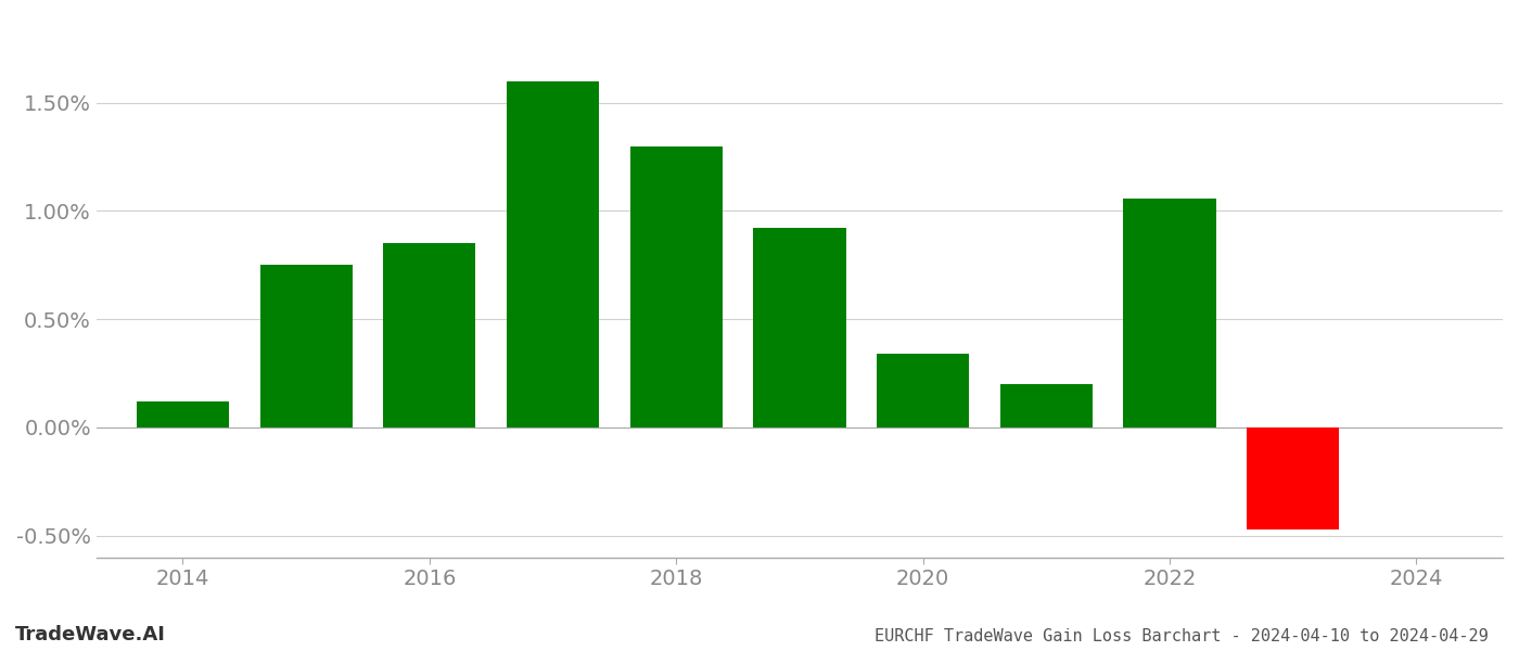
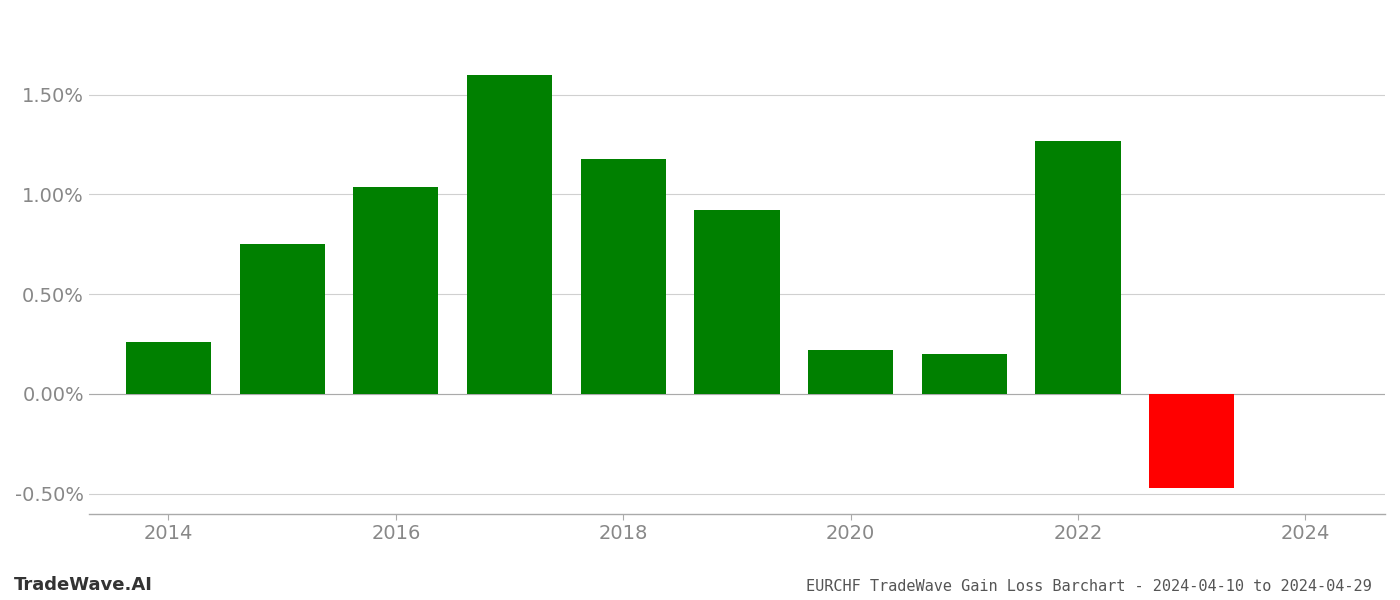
2014: 0.12% -> 0.26%
2016: 0.85% -> 1.04%
2018: 1.30% -> 1.18%
2020: 0.34% -> 0.22%
2022: 1.06% -> 1.27%
